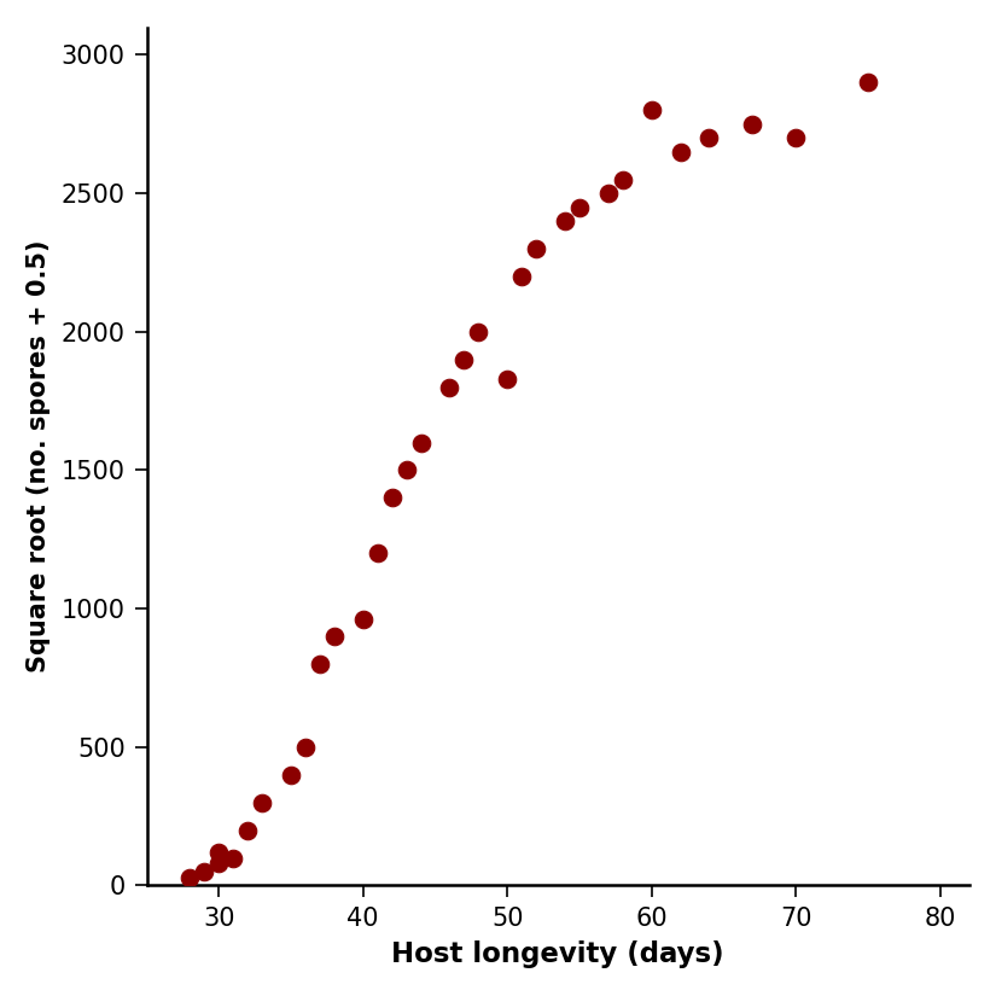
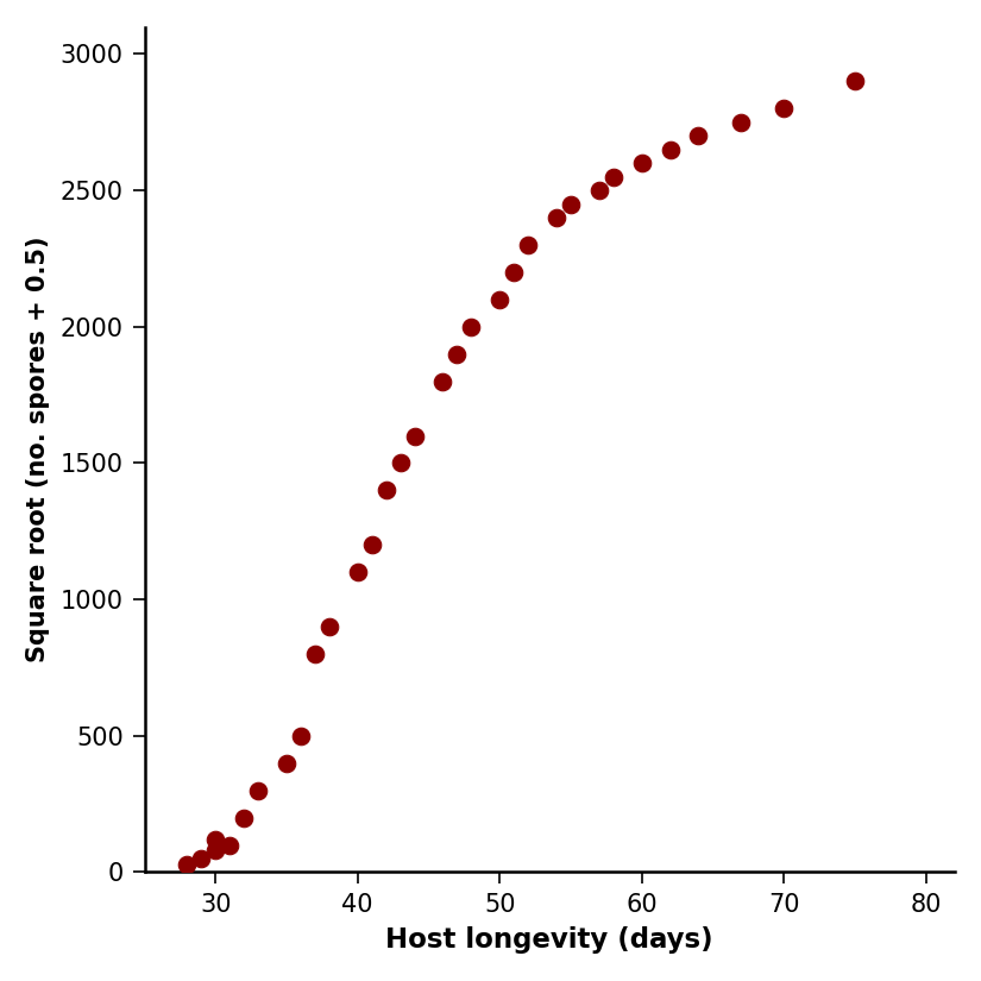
40: 960 -> 1100
50: 1830 -> 2100
60: 2800 -> 2600
70: 2700 -> 2800
